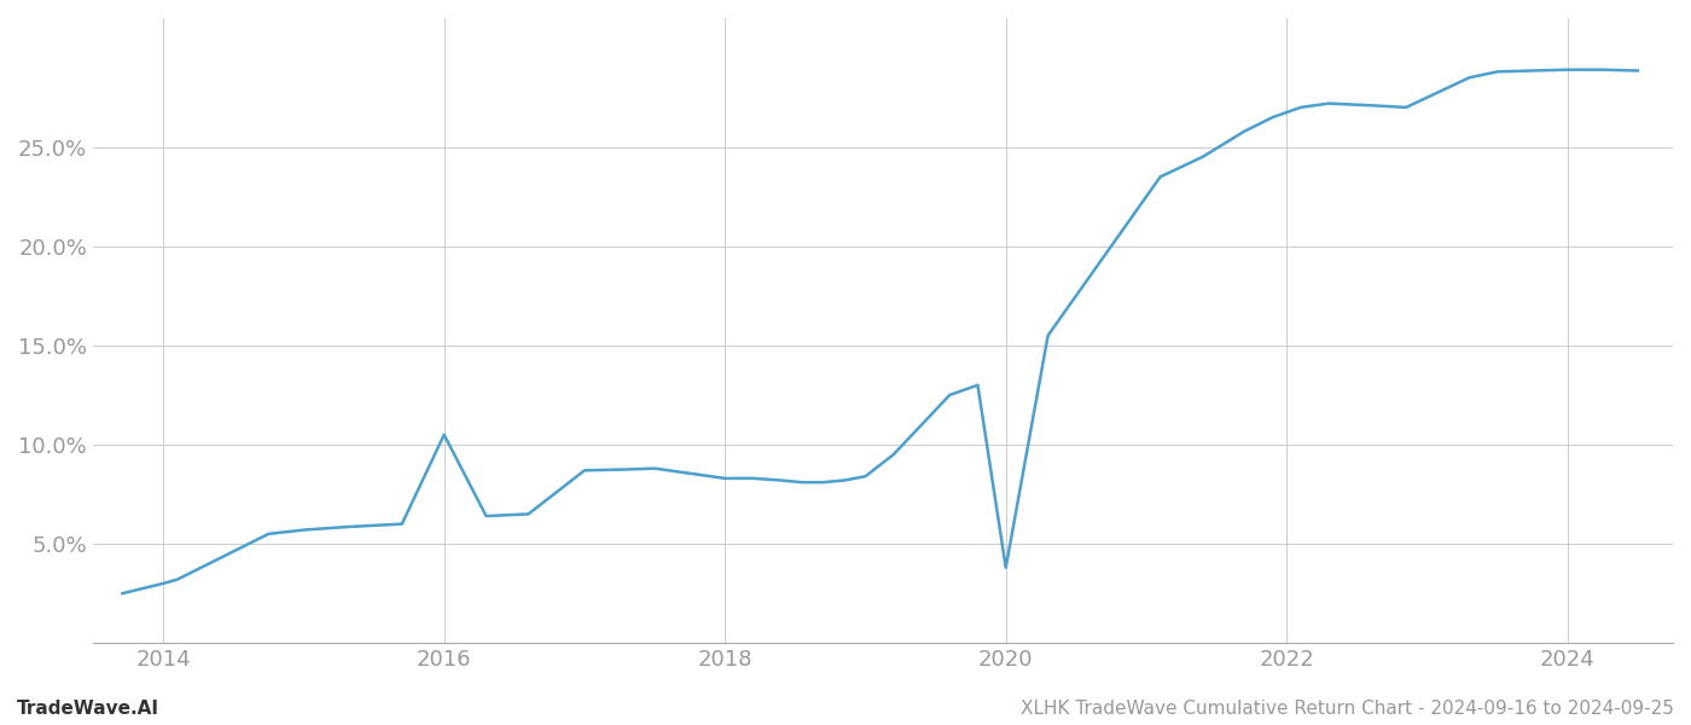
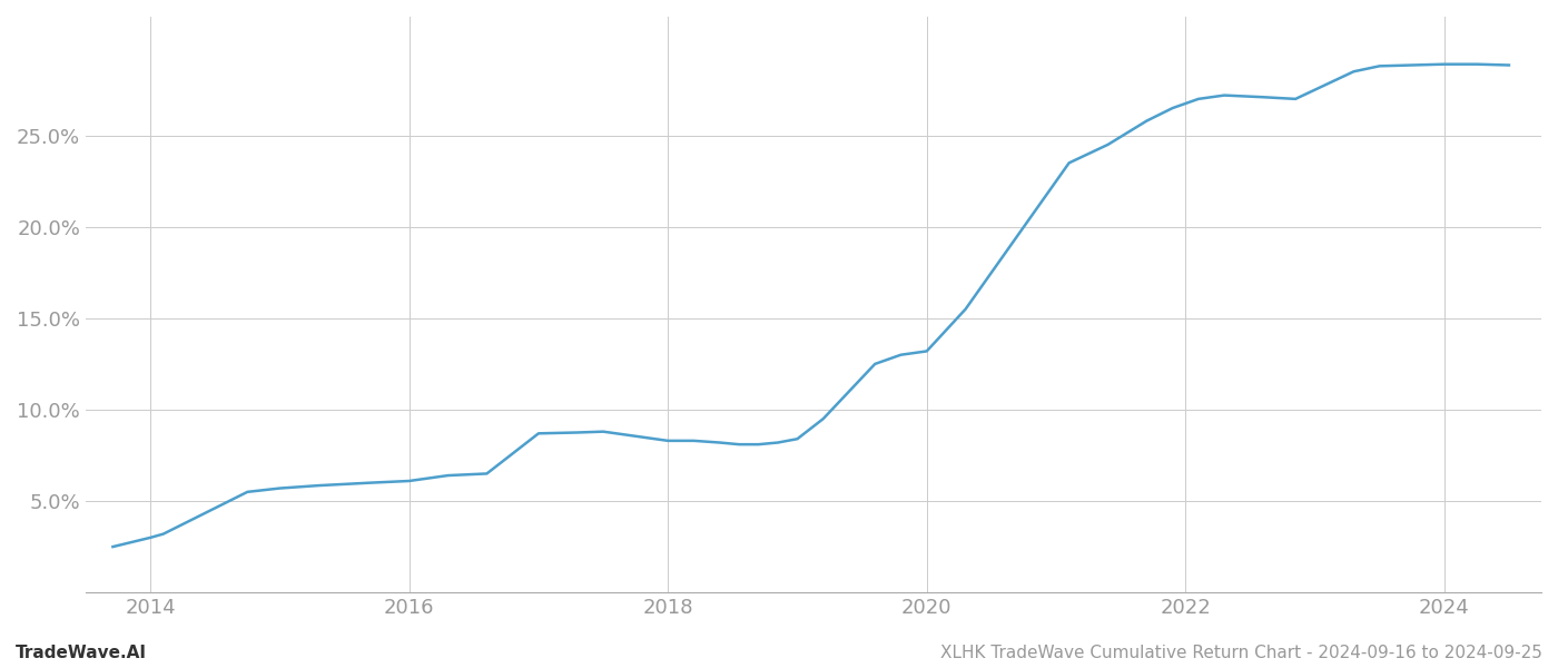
2016: 10.5% -> 6.1%
2020: 3.8% -> 13.2%
